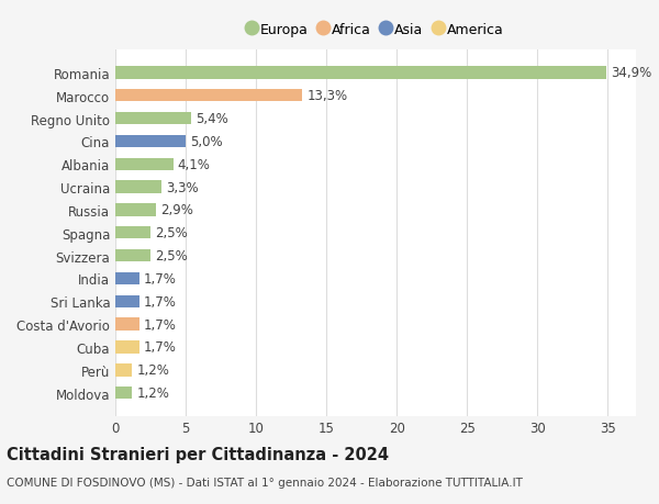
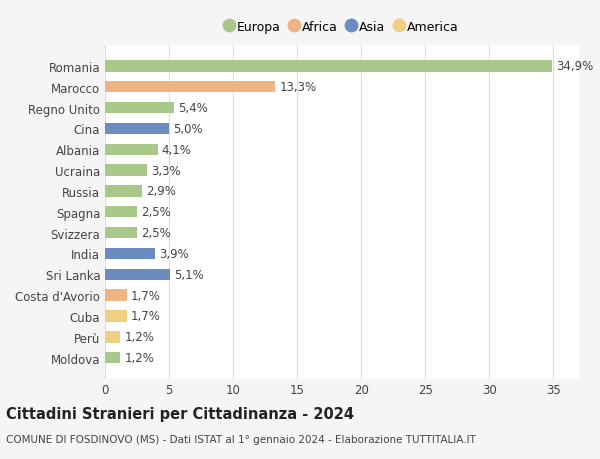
India: 1,7% -> 3,9%
Sri Lanka: 1,7% -> 5,1%
